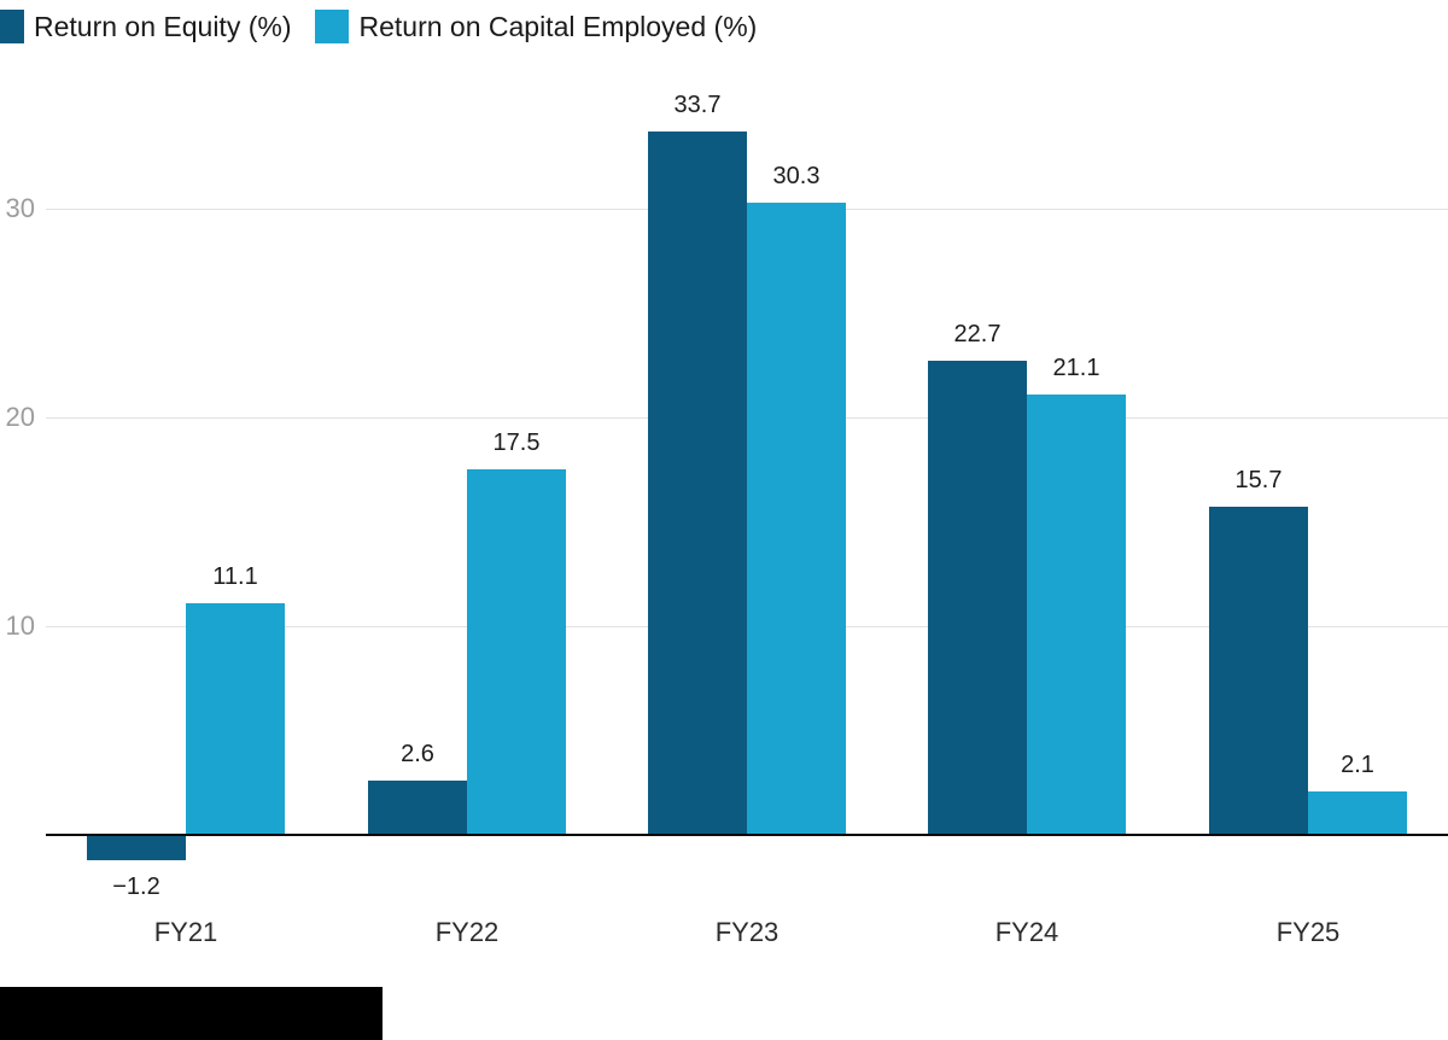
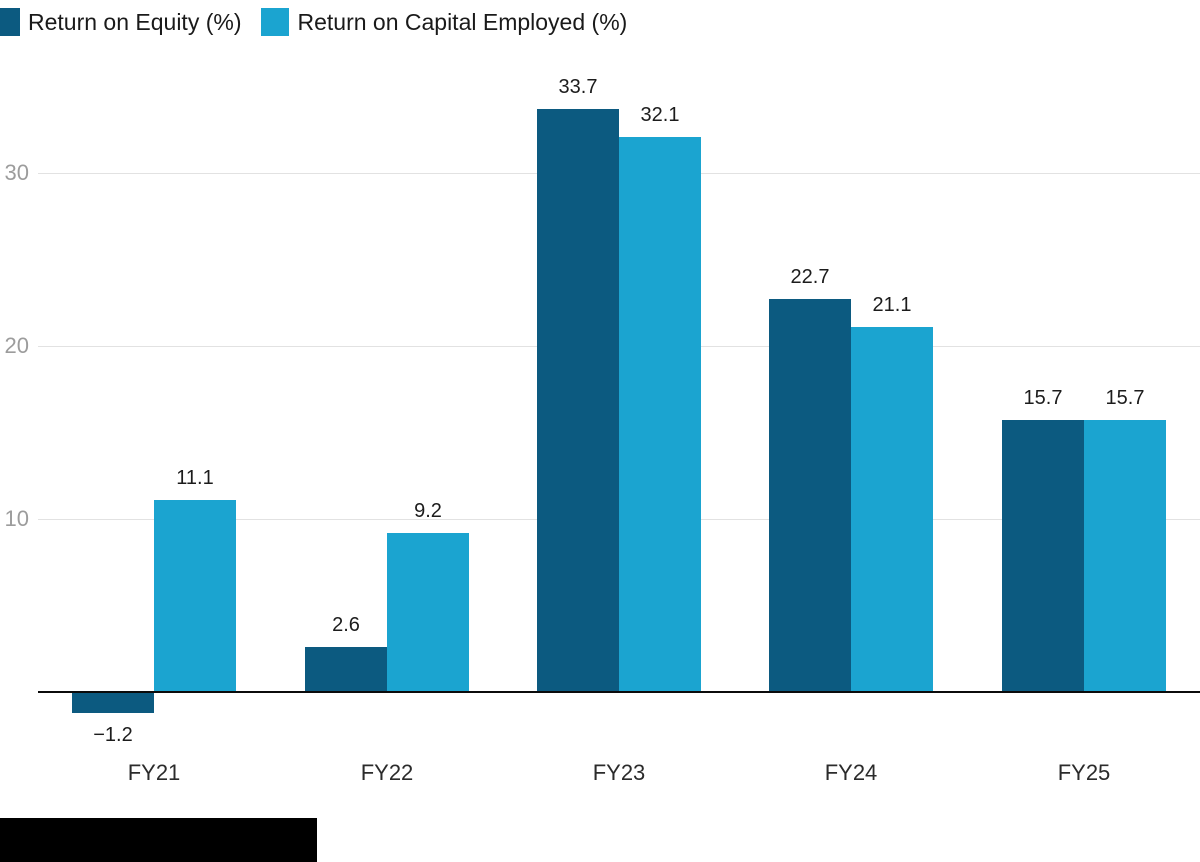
Return on Capital Employed (%)/FY22: 17.5 -> 9.2
Return on Capital Employed (%)/FY23: 30.3 -> 32.1
Return on Capital Employed (%)/FY25: 2.1 -> 15.7
